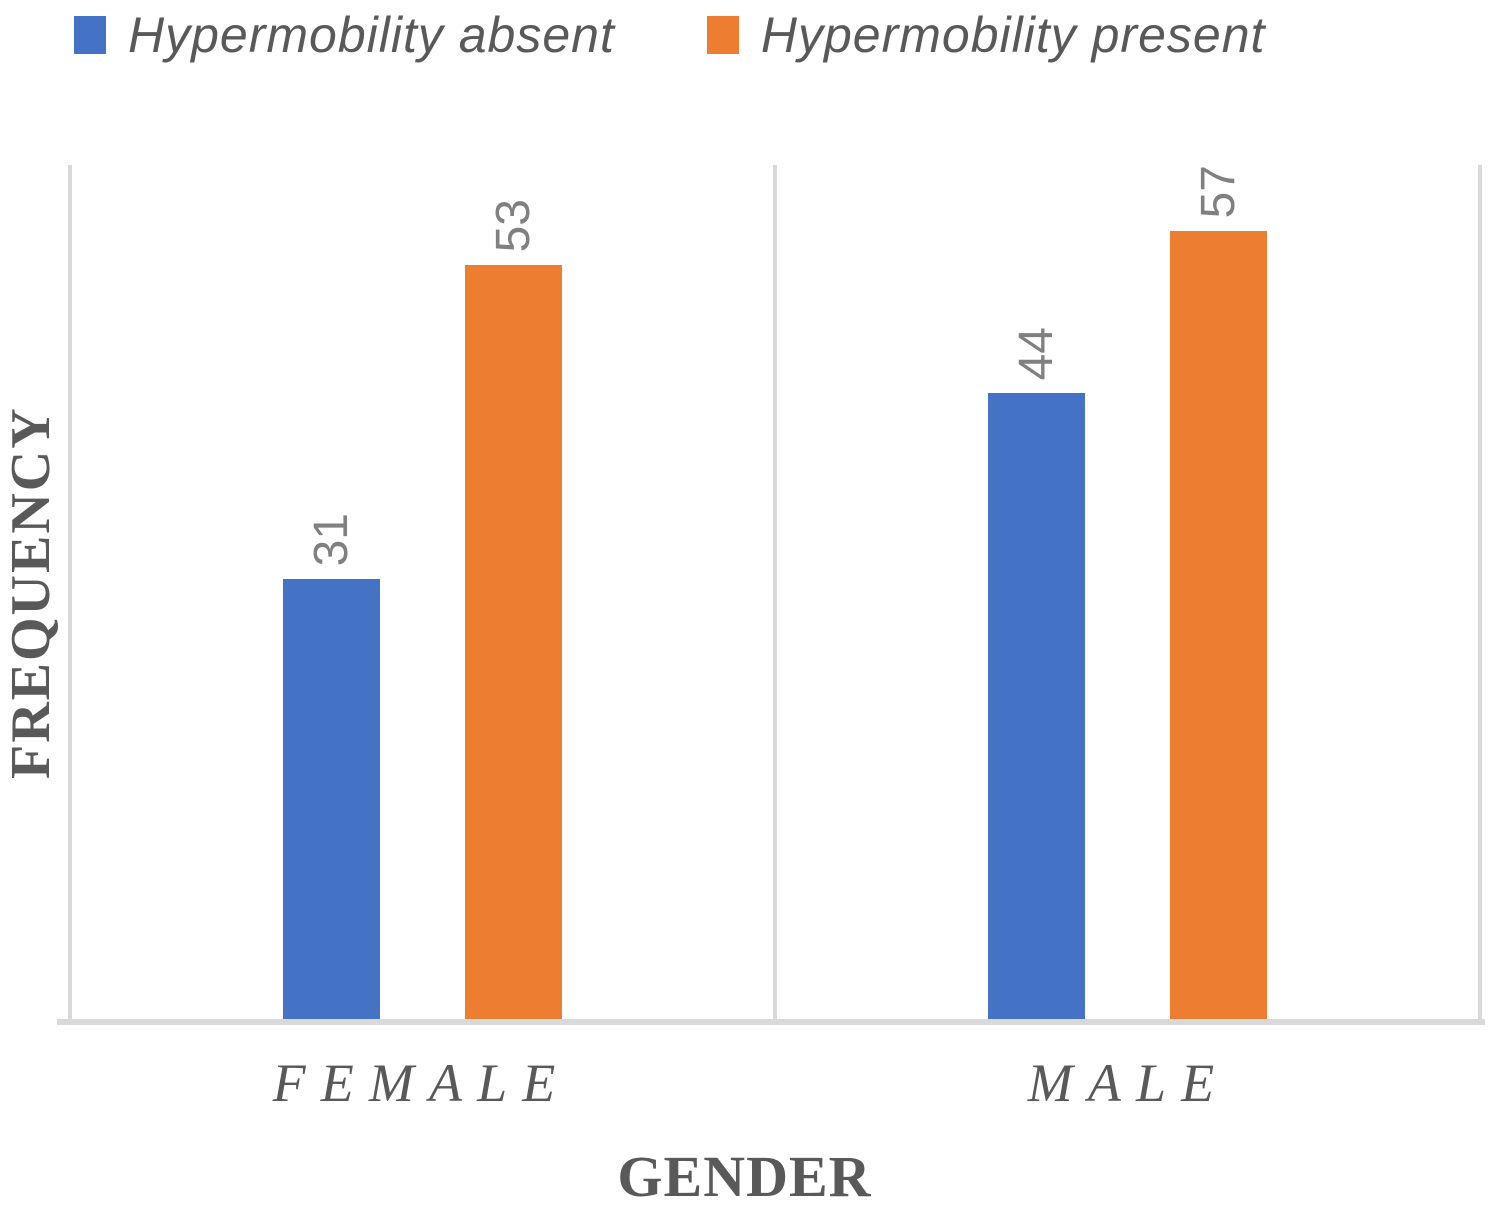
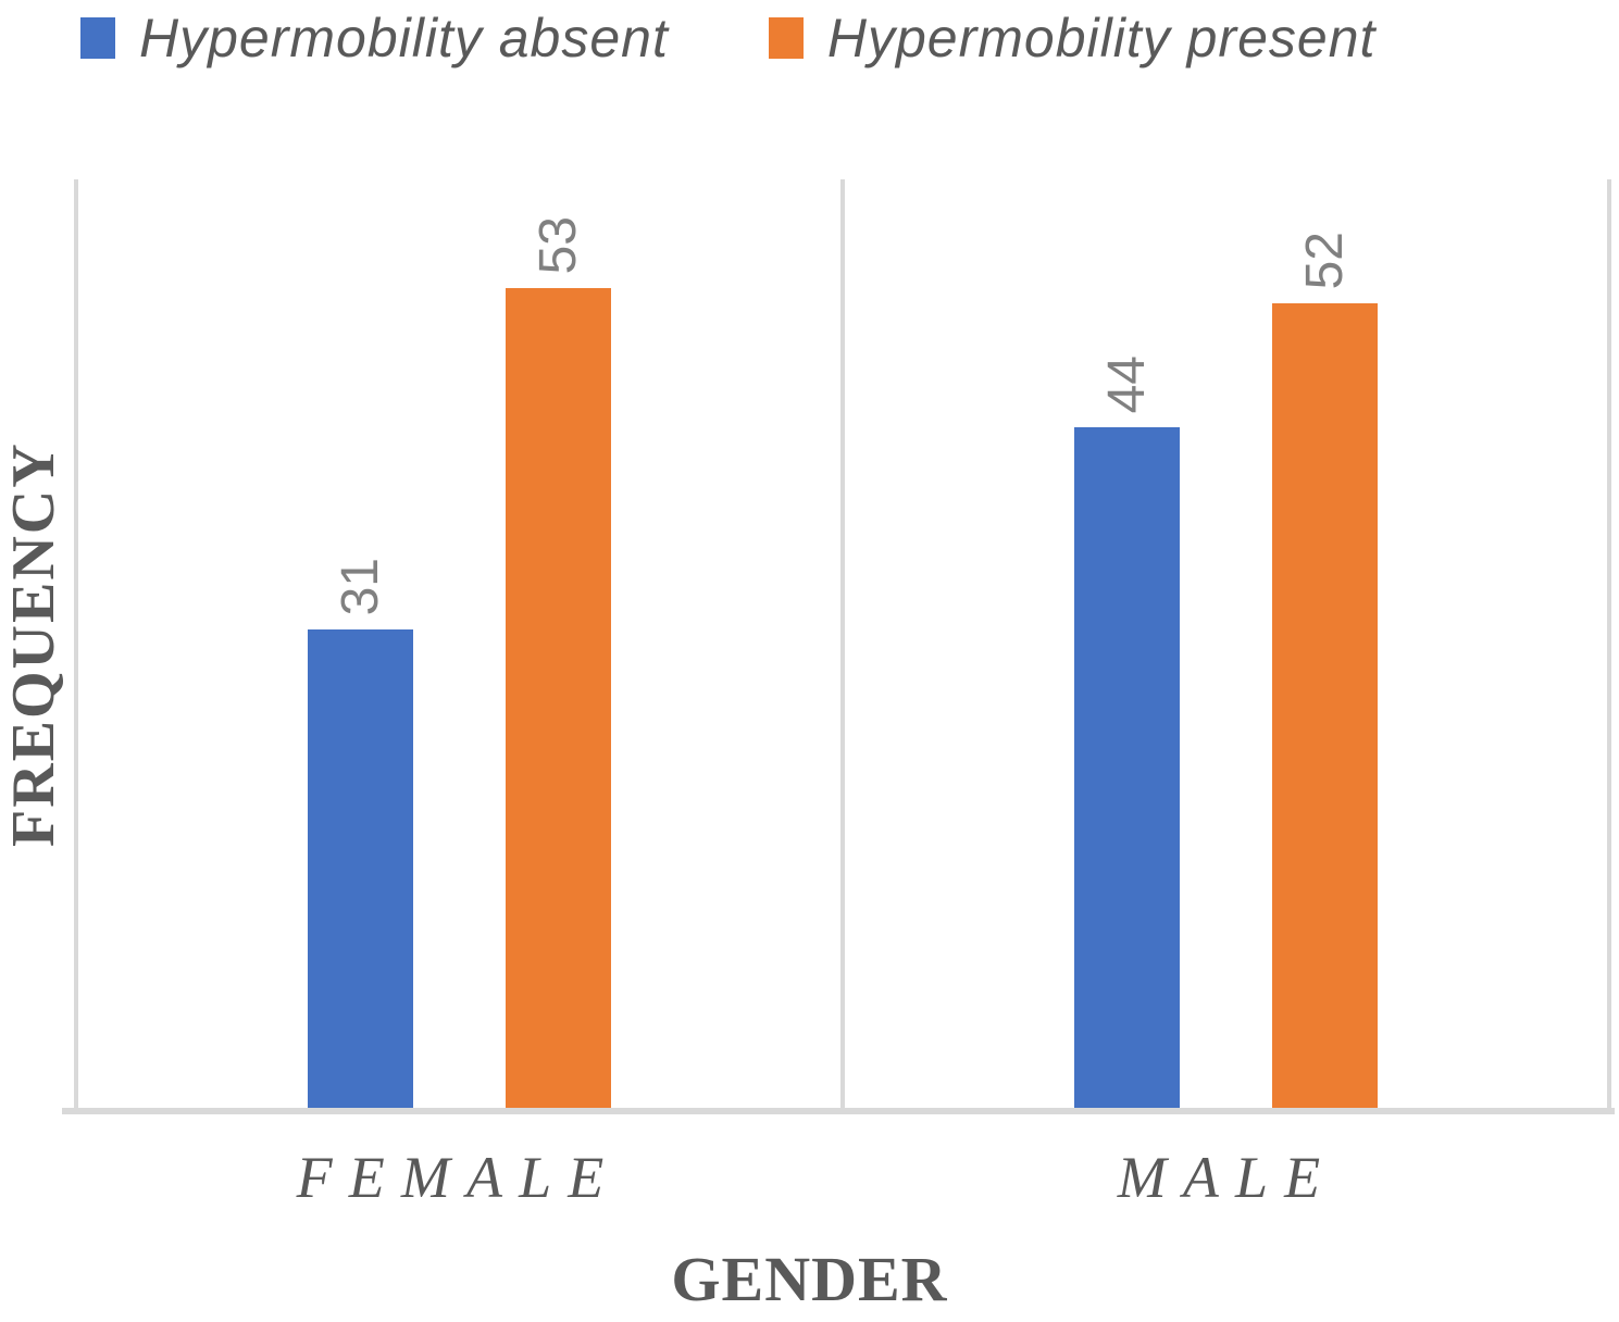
Hypermobility present/MALE: 57 -> 52
